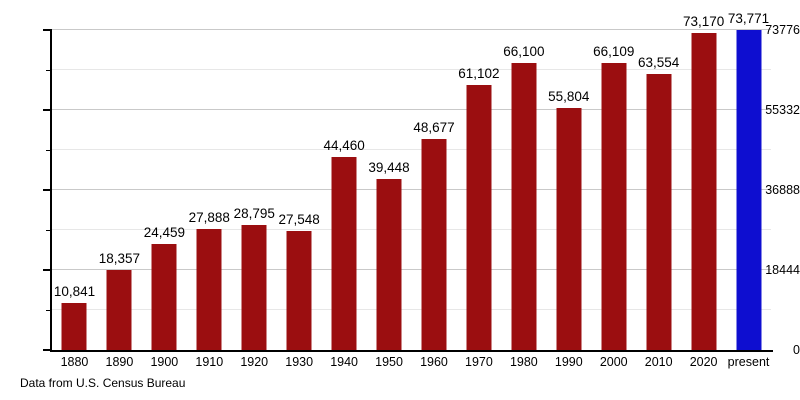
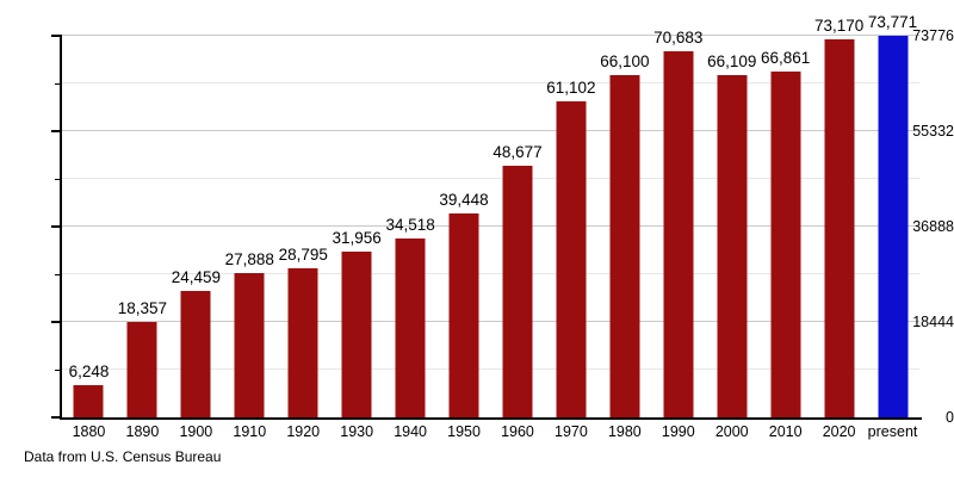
1880: 10,841 -> 6,248
1930: 27,548 -> 31,956
1940: 44,460 -> 34,518
1990: 55,804 -> 70,683
2010: 63,554 -> 66,861
